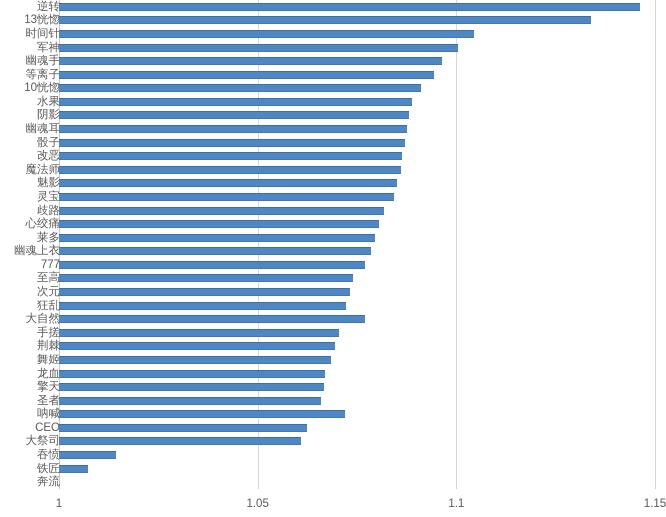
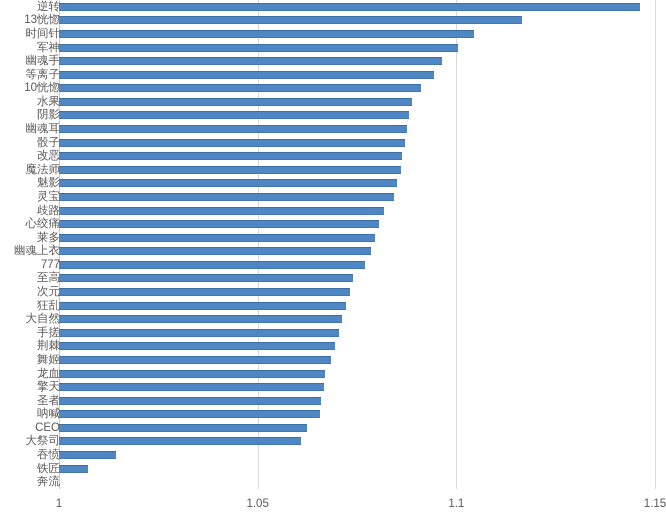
13恍惚: 1.134 -> 1.117
大自然: 1.077 -> 1.071
呐喊: 1.072 -> 1.066
